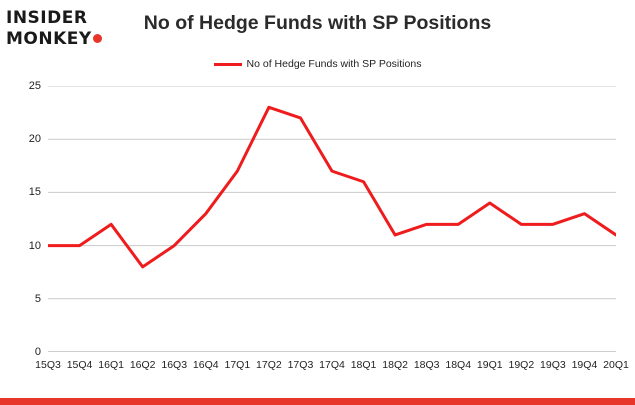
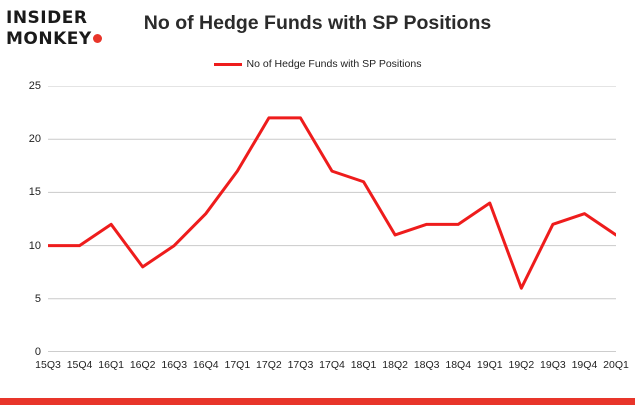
17Q2: 23 -> 22
19Q2: 12 -> 6
